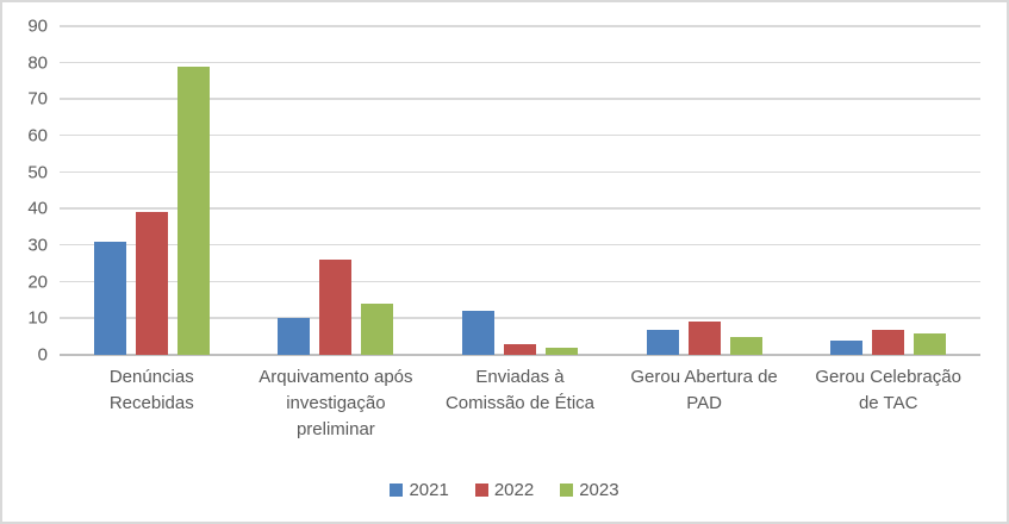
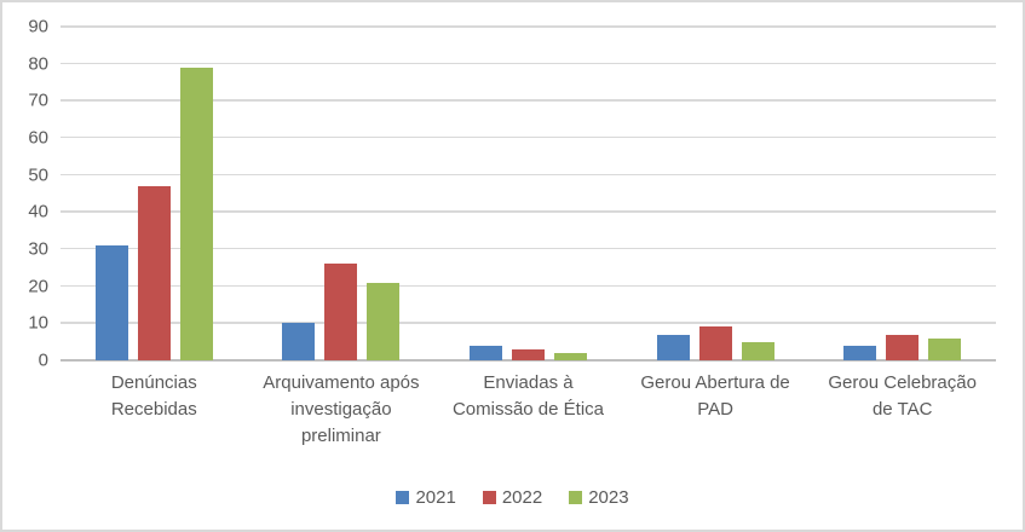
2022/Denúncias Recebidas: 39 -> 47
2023/Arquivamento após investigação preliminar: 14 -> 21
2021/Enviadas à Comissão de Ética: 12 -> 4
